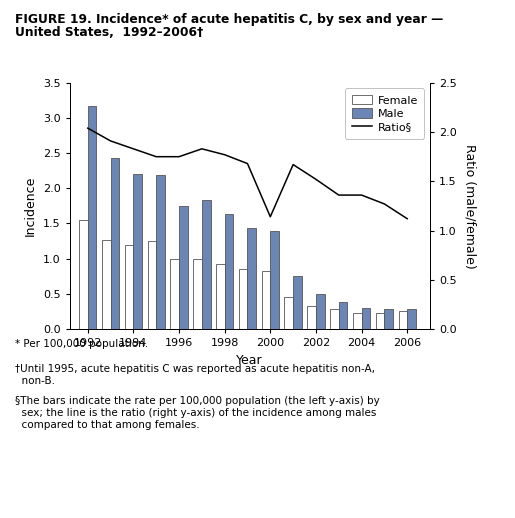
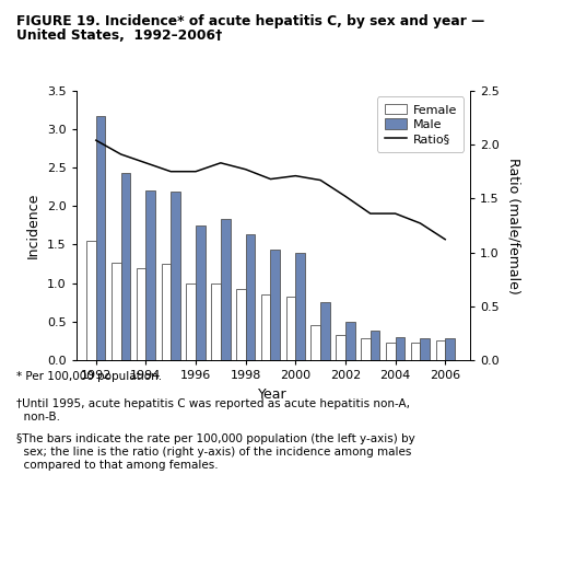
Ratio§/2000: 1.14 -> 1.71
